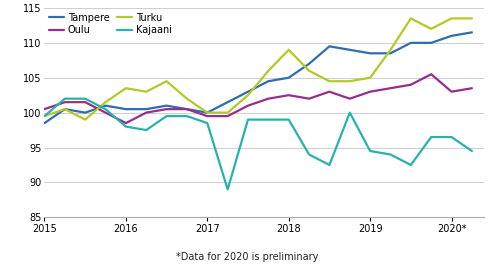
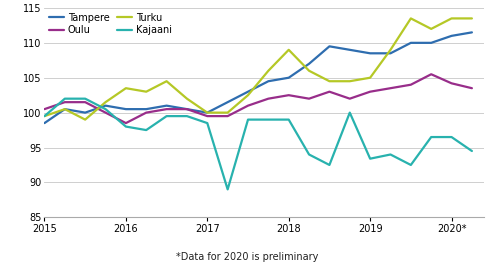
Kajaani/2019: 94.5 -> 93.4
Oulu/2020*: 103.0 -> 104.2
